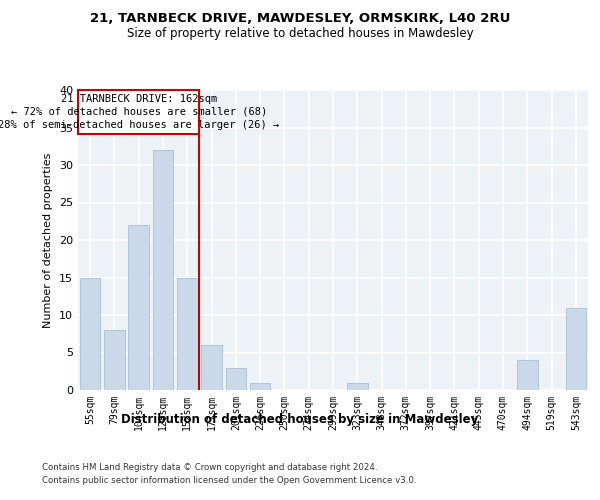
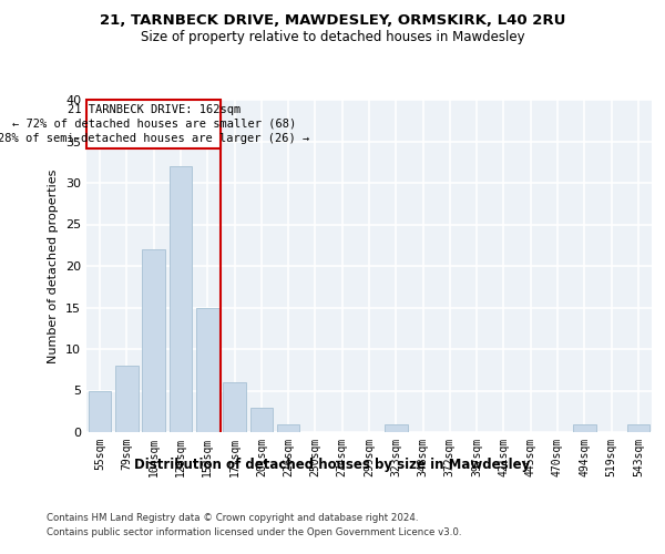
55sqm: 15 -> 5
494sqm: 4 -> 1
543sqm: 11 -> 1
